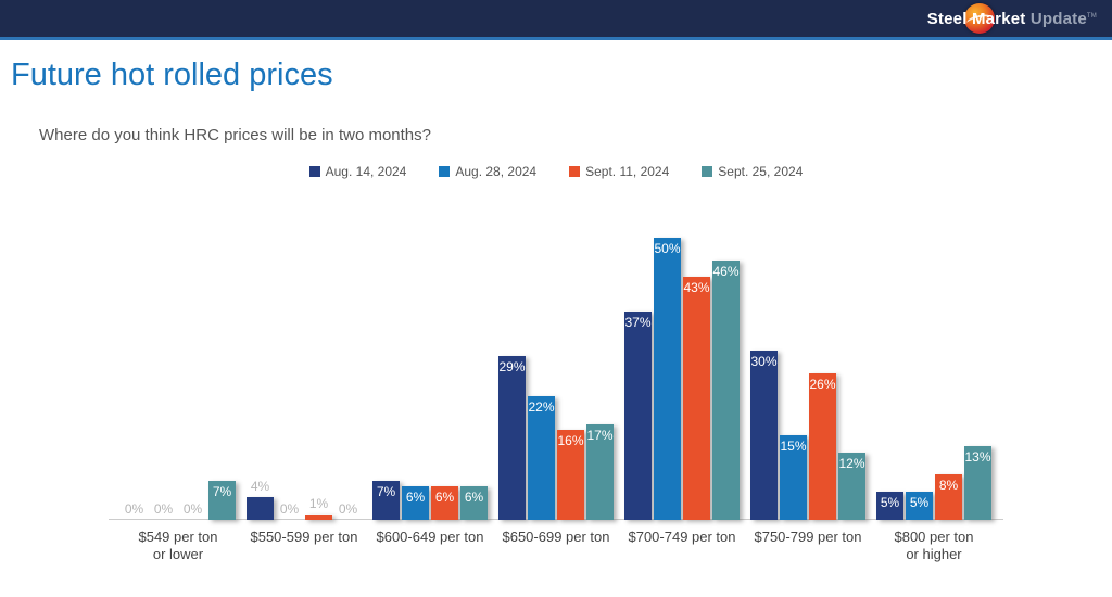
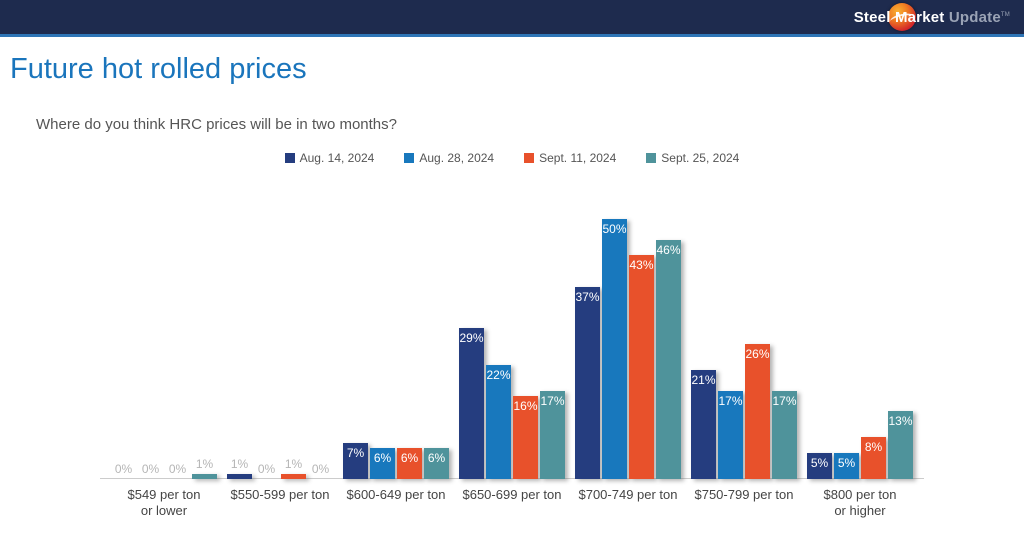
Sept. 25, 2024/$549 per ton or lower: 7% -> 1%
Aug. 14, 2024/$550-599 per ton: 4% -> 1%
Aug. 14, 2024/$750-799 per ton: 30% -> 21%
Aug. 28, 2024/$750-799 per ton: 15% -> 17%
Sept. 25, 2024/$750-799 per ton: 12% -> 17%
